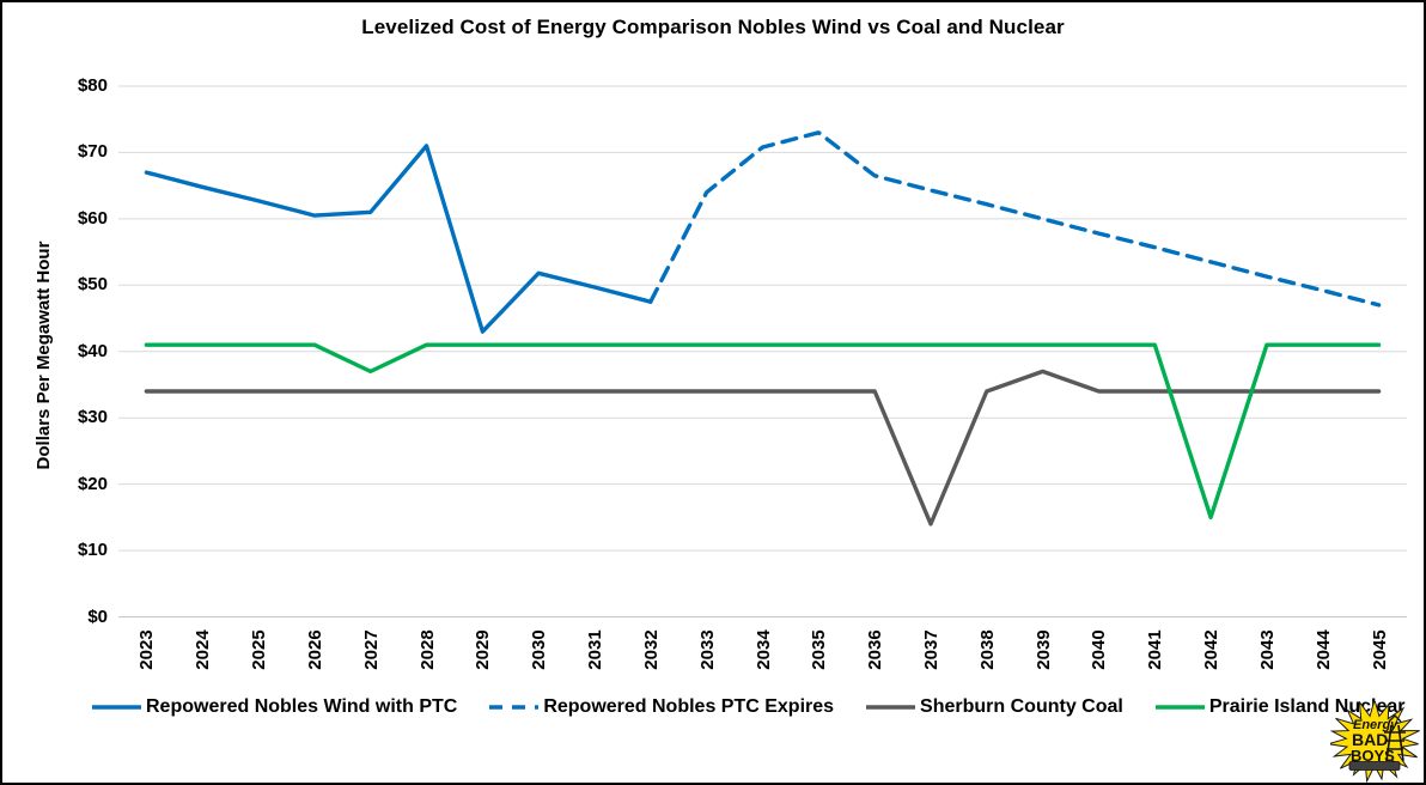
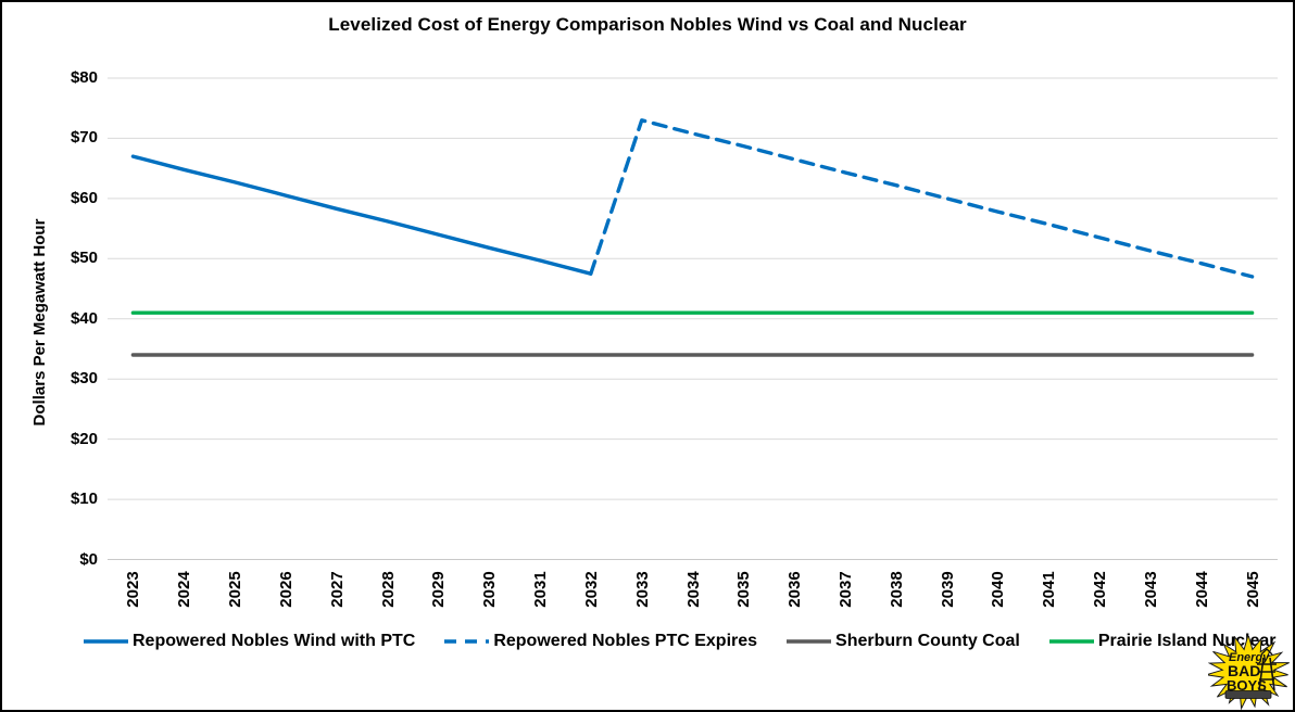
Repowered Nobles Wind with PTC/2027: $61 -> $58
Prairie Island Nuclear/2027: $37 -> $41
Repowered Nobles Wind with PTC/2028: $71 -> $56
Repowered Nobles Wind with PTC/2029: $43 -> $54
Repowered Nobles PTC Expires/2033: $64 -> $73
Repowered Nobles PTC Expires/2035: $73 -> $69
Sherburn County Coal/2037: $14 -> $34
Sherburn County Coal/2039: $37 -> $34
Prairie Island Nuclear/2042: $15 -> $41
